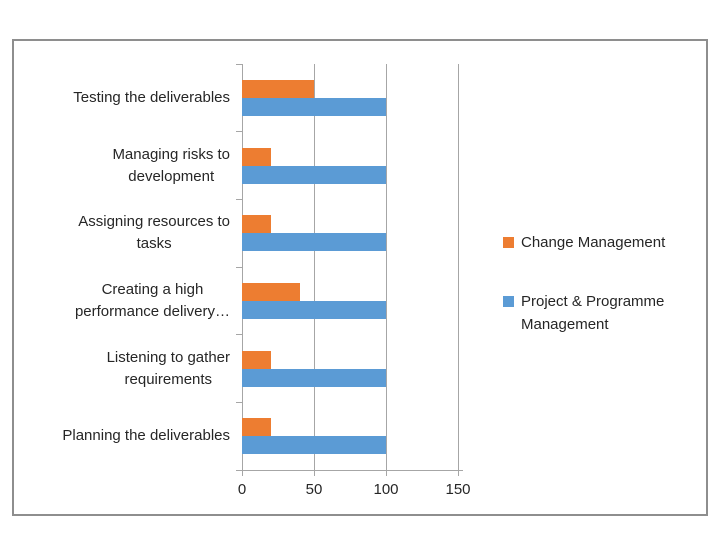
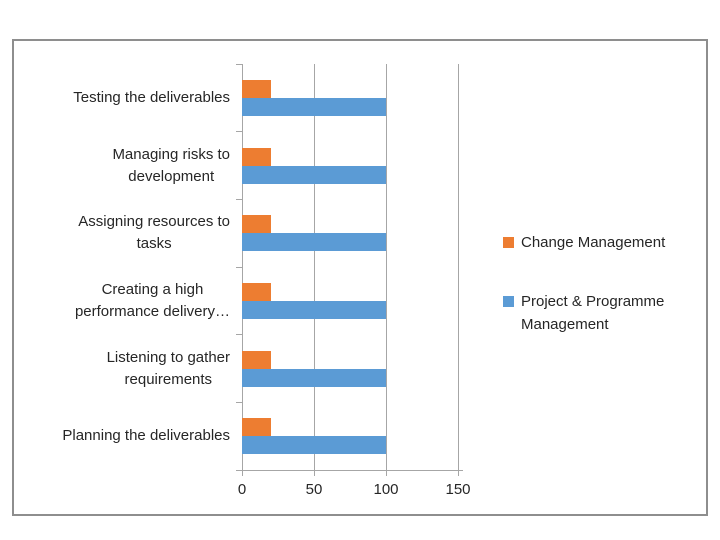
Change Management/Testing the deliverables: 50 -> 20
Change Management/Creating a high performance delivery…: 40 -> 20
